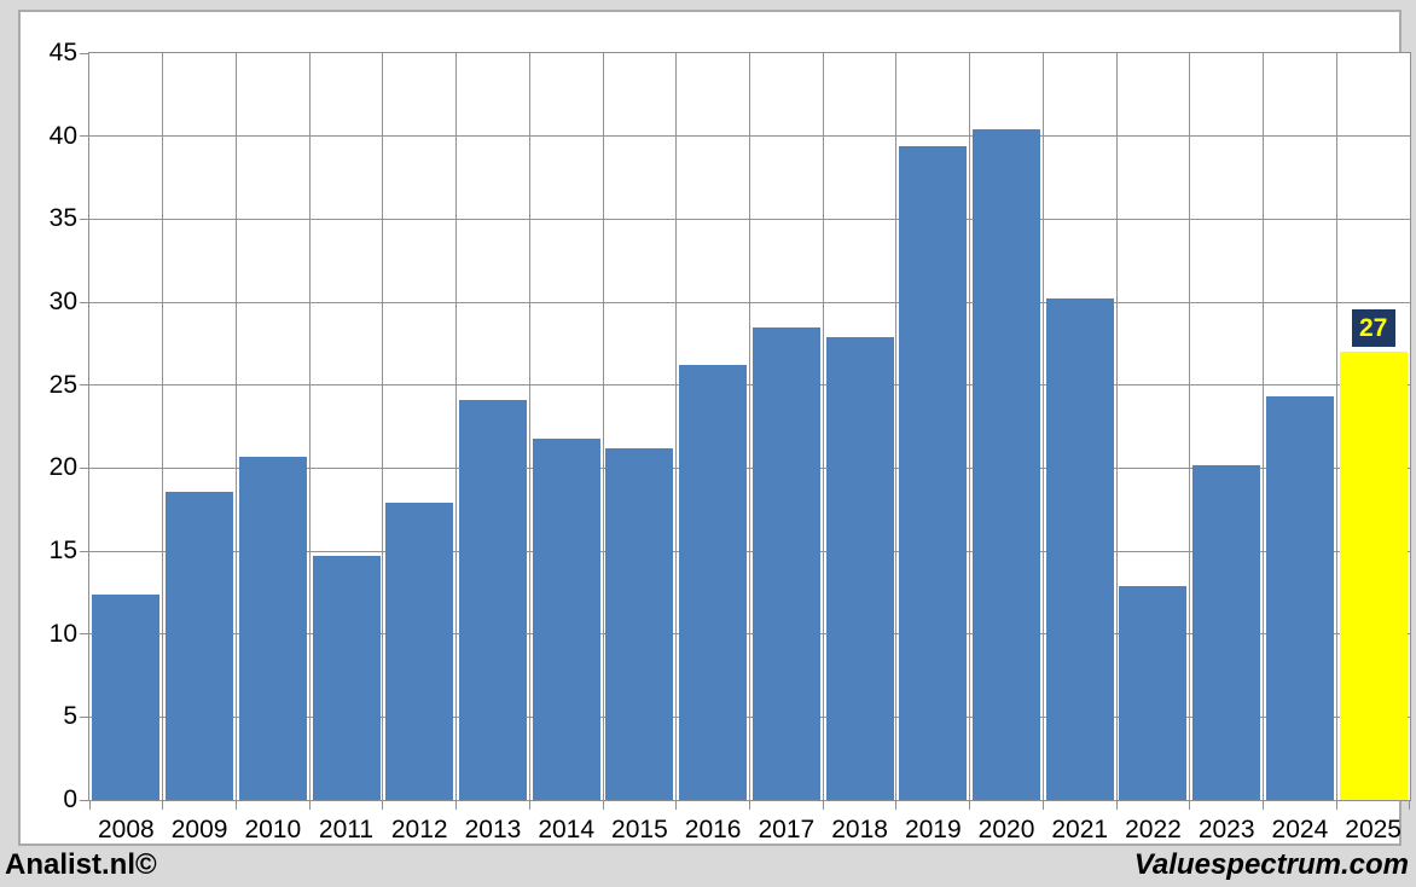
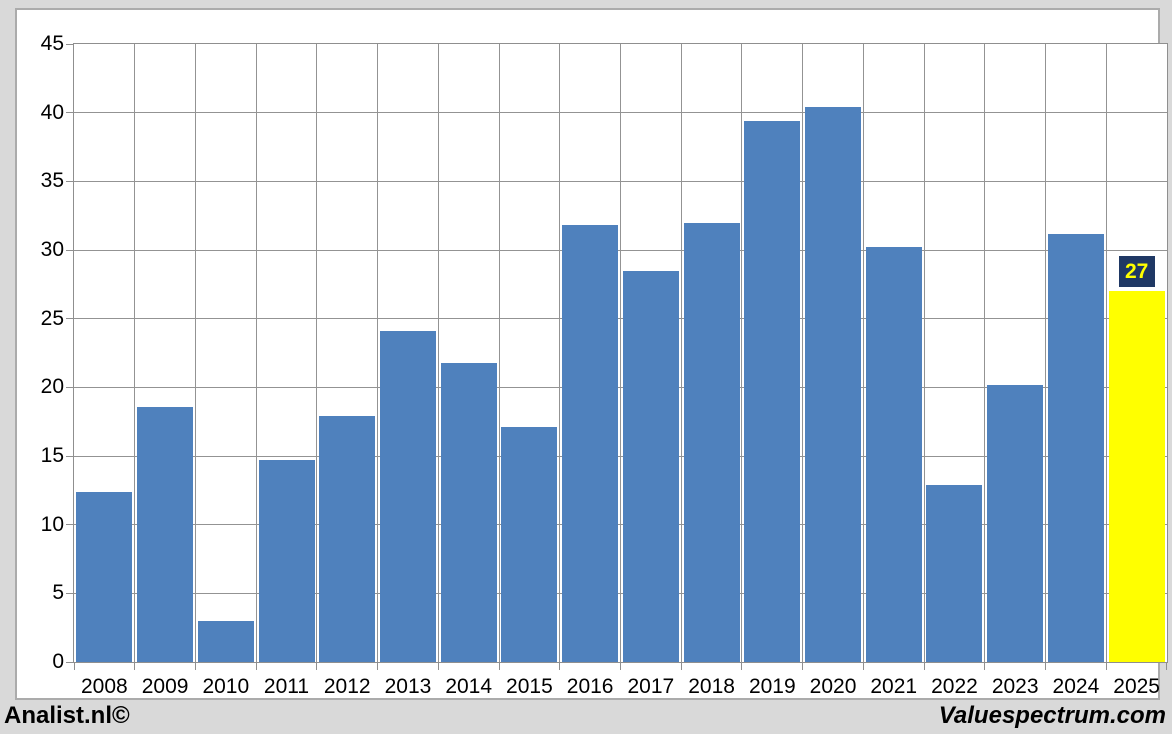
2010: 20.7 -> 3.0
2015: 21.2 -> 17.1
2016: 26.2 -> 31.8
2018: 27.9 -> 32.0
2024: 24.3 -> 31.2
